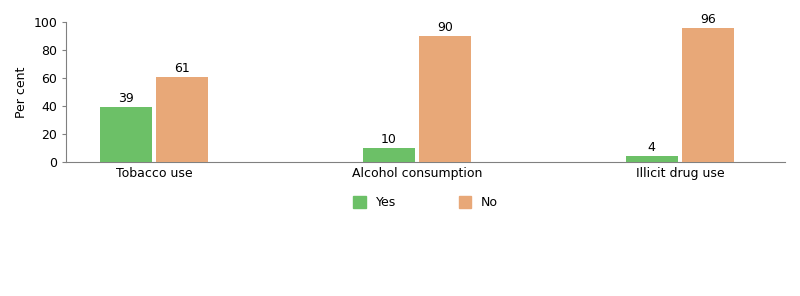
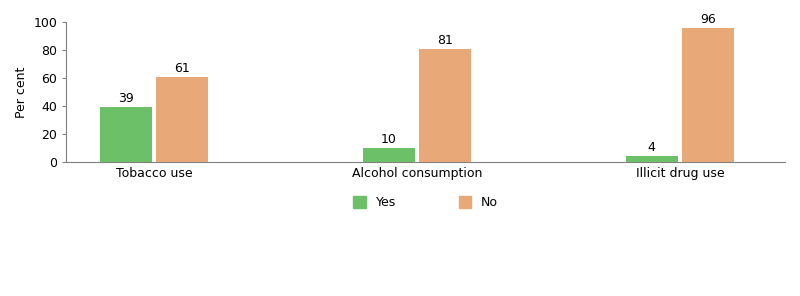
No/Alcohol consumption: 90 -> 81
